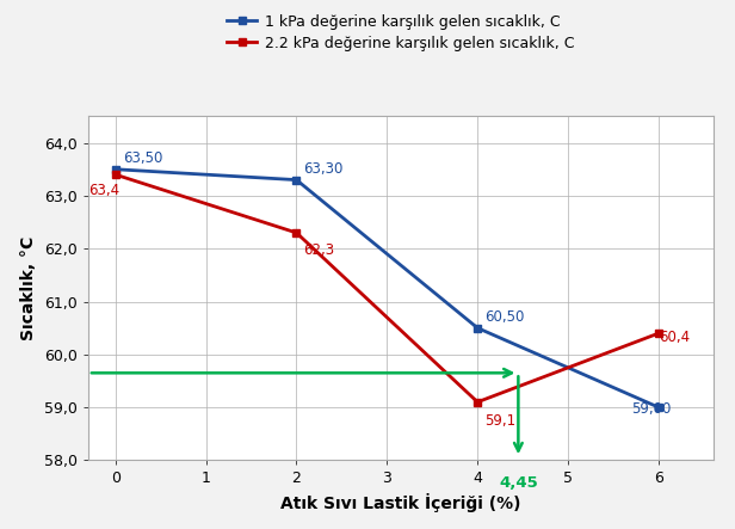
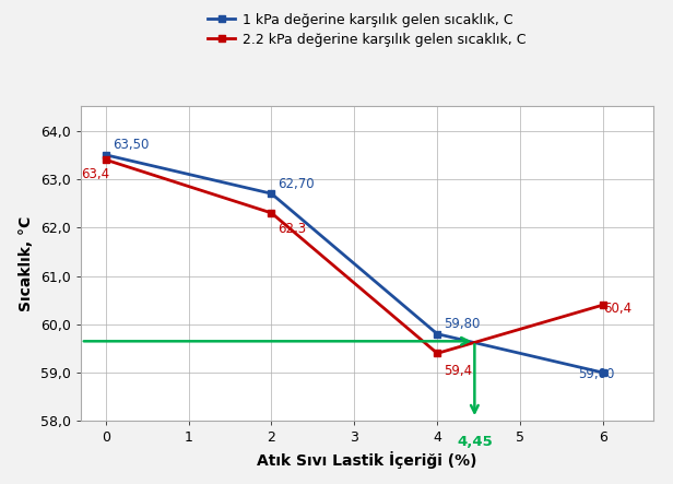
1 kPa değerine karşılık gelen sıcaklık, C/2: 63,30 -> 62,70
1 kPa değerine karşılık gelen sıcaklık, C/4: 60,50 -> 59,80
2.2 kPa değerine karşılık gelen sıcaklık, C/4: 59,1 -> 59,4
